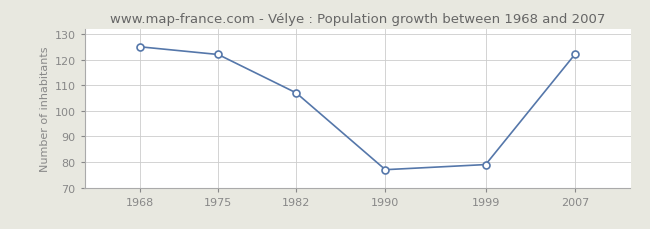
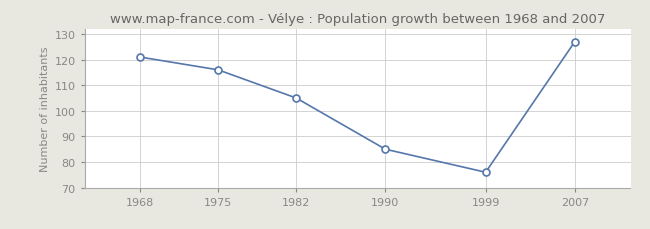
1968: 125 -> 121
1975: 122 -> 116
1982: 107 -> 105
1990: 77 -> 85
1999: 79 -> 76
2007: 122 -> 127
